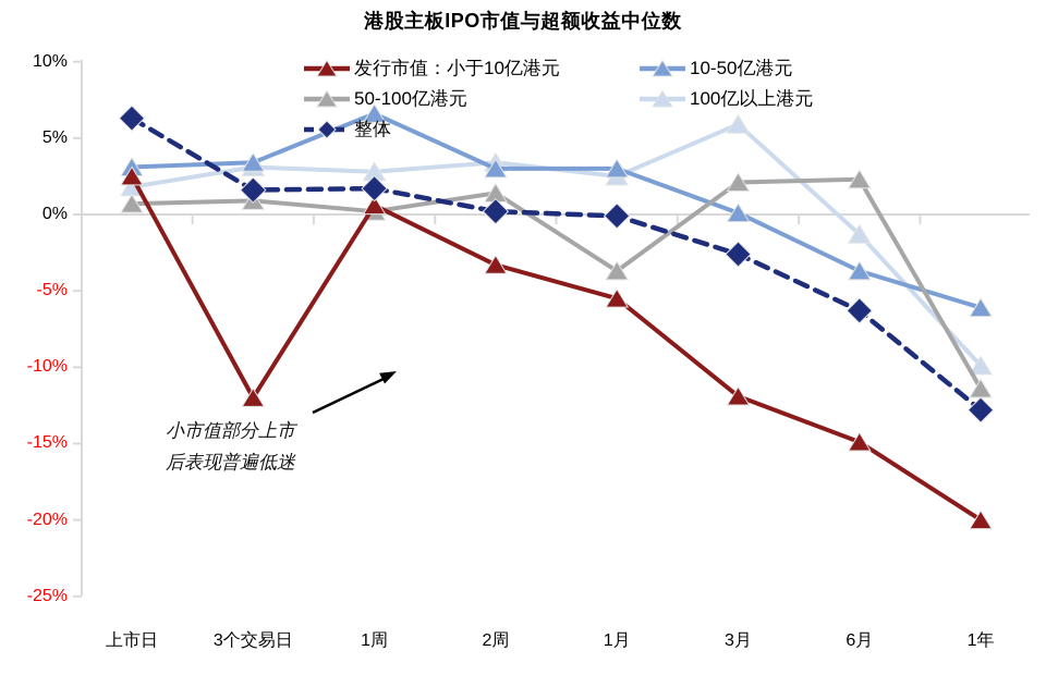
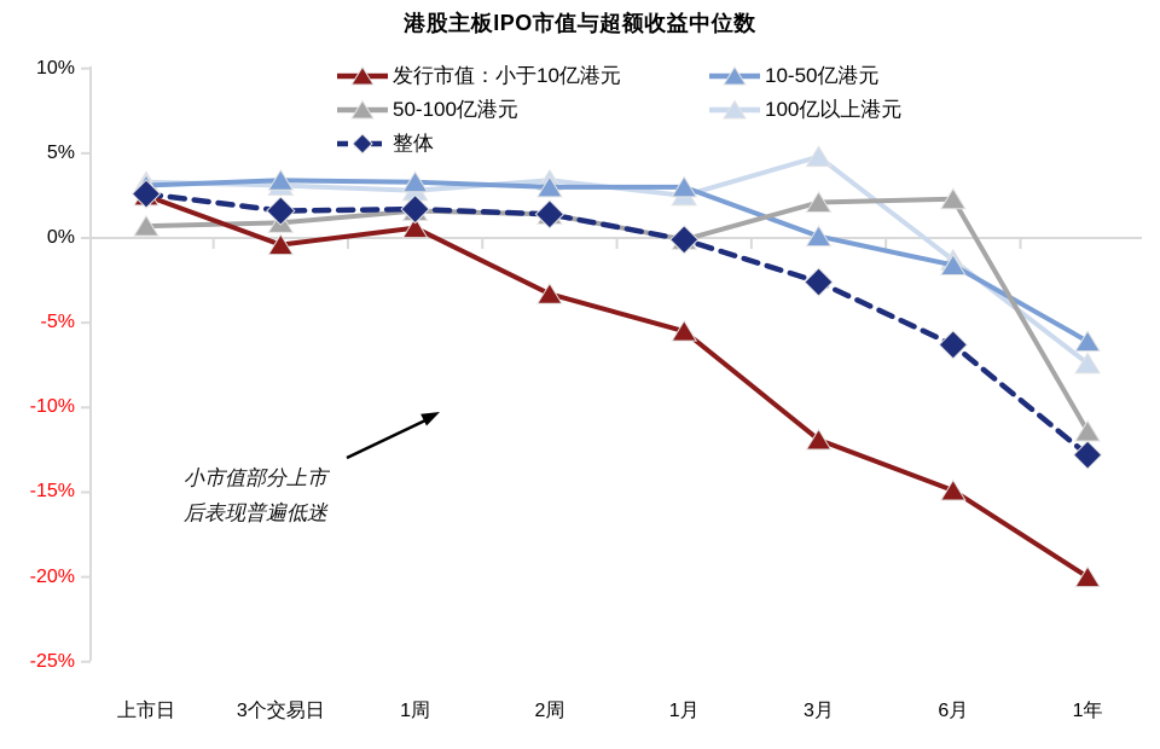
100亿以上港元/上市日: 1.8% -> 3.3%
整体/上市日: 6.3% -> 2.6%
发行市值：小于10亿港元/3个交易日: -12.0% -> -0.4%
10-50亿港元/1周: 6.6% -> 3.3%
50-100亿港元/1周: 0.2% -> 1.6%
整体/2周: 0.2% -> 1.4%
50-100亿港元/1月: -3.7% -> -0.1%
100亿以上港元/3月: 5.9% -> 4.8%
10-50亿港元/6月: -3.7% -> -1.6%
100亿以上港元/1年: -9.9% -> -7.4%
